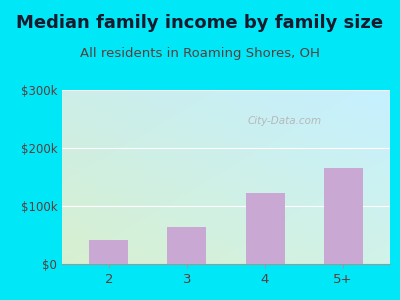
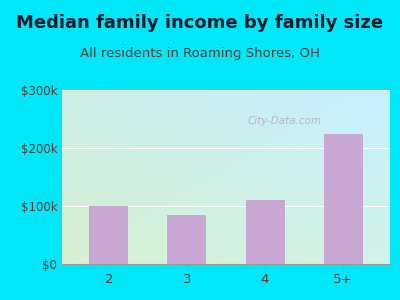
2: $42k -> $100k
3: $64k -> $85k
4: $122k -> $110k
5+: $166k -> $225k
